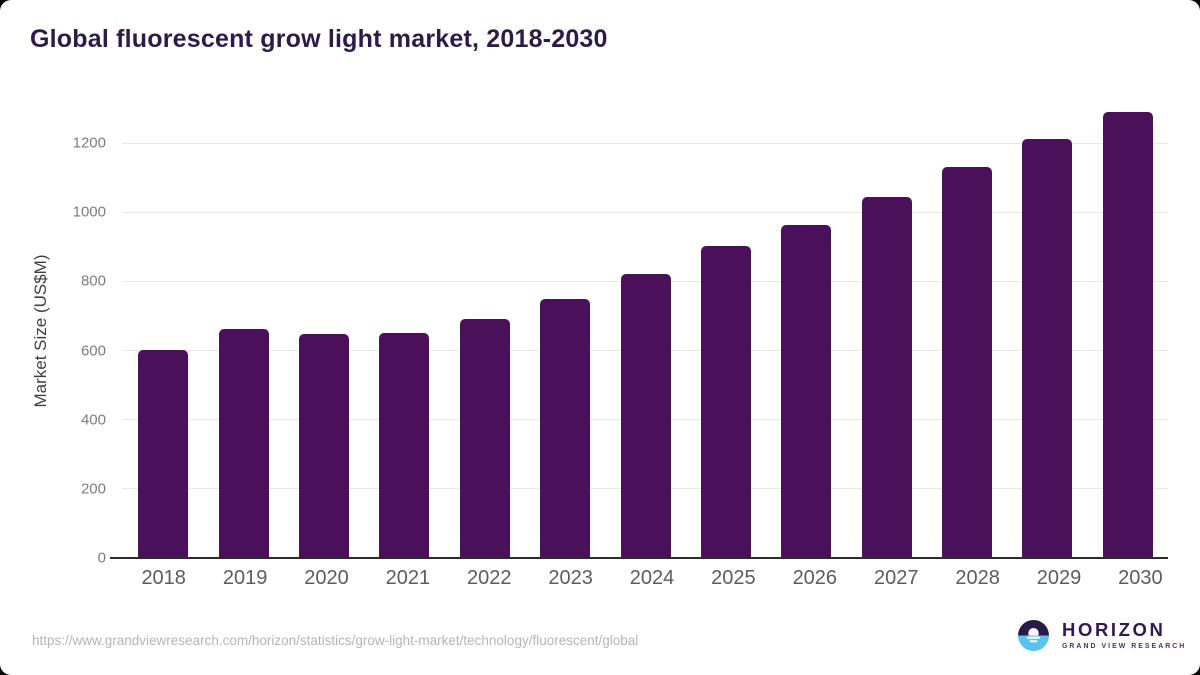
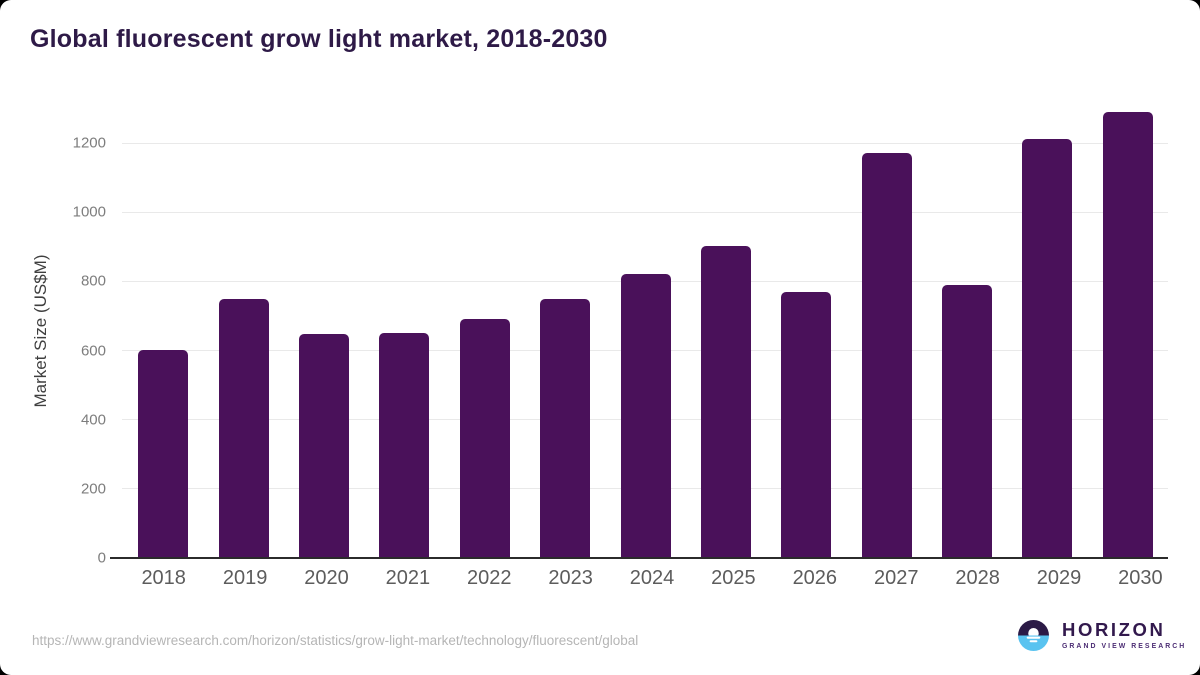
2019: 660 -> 750
2026: 960 -> 770
2027: 1040 -> 1170
2028: 1130 -> 790
